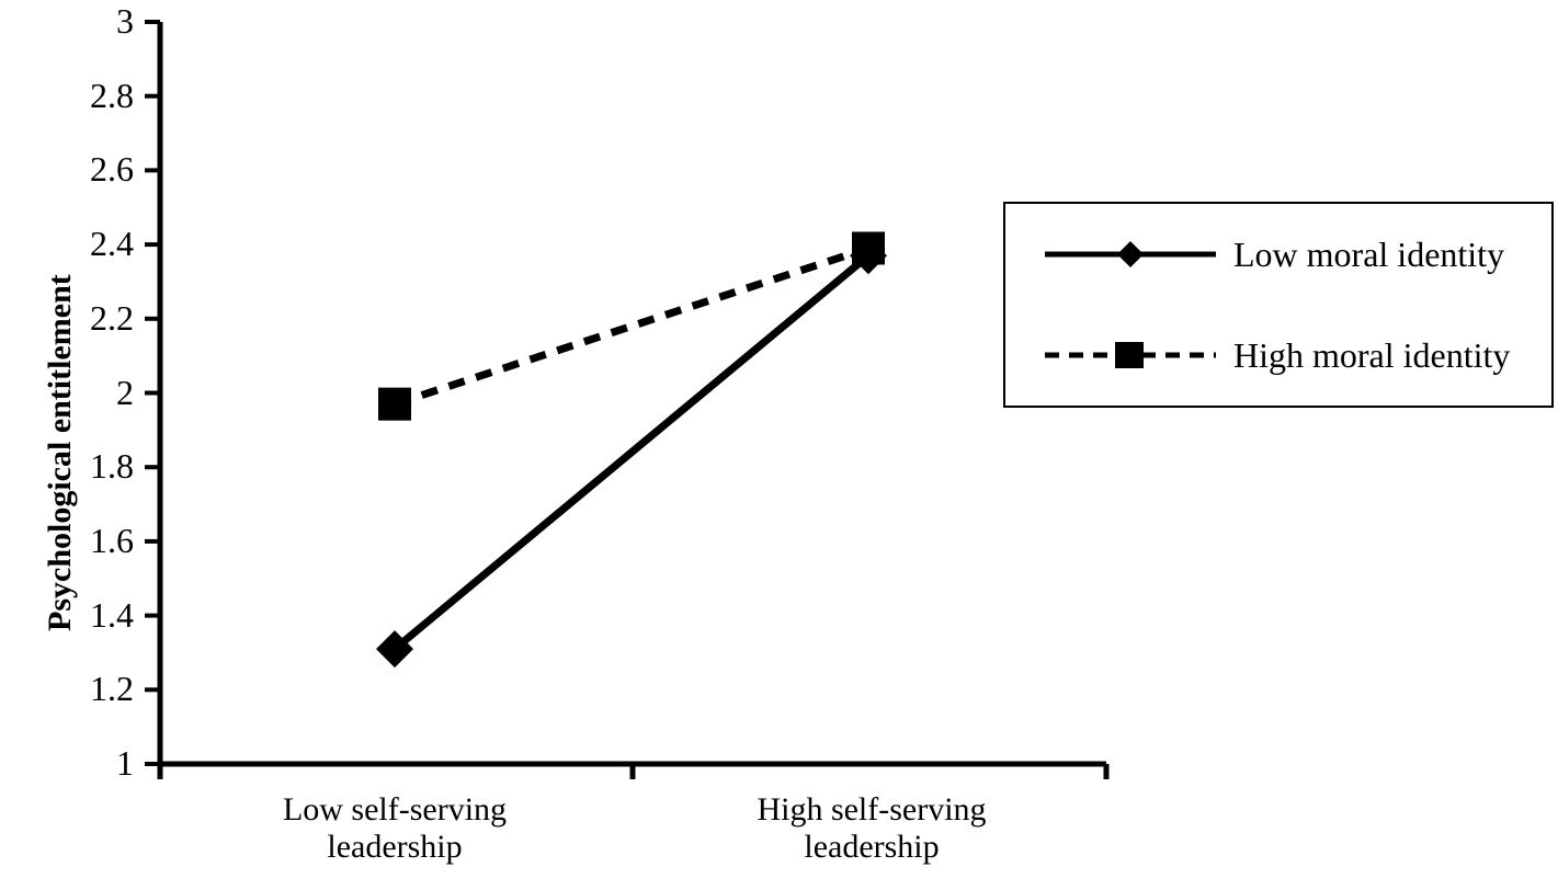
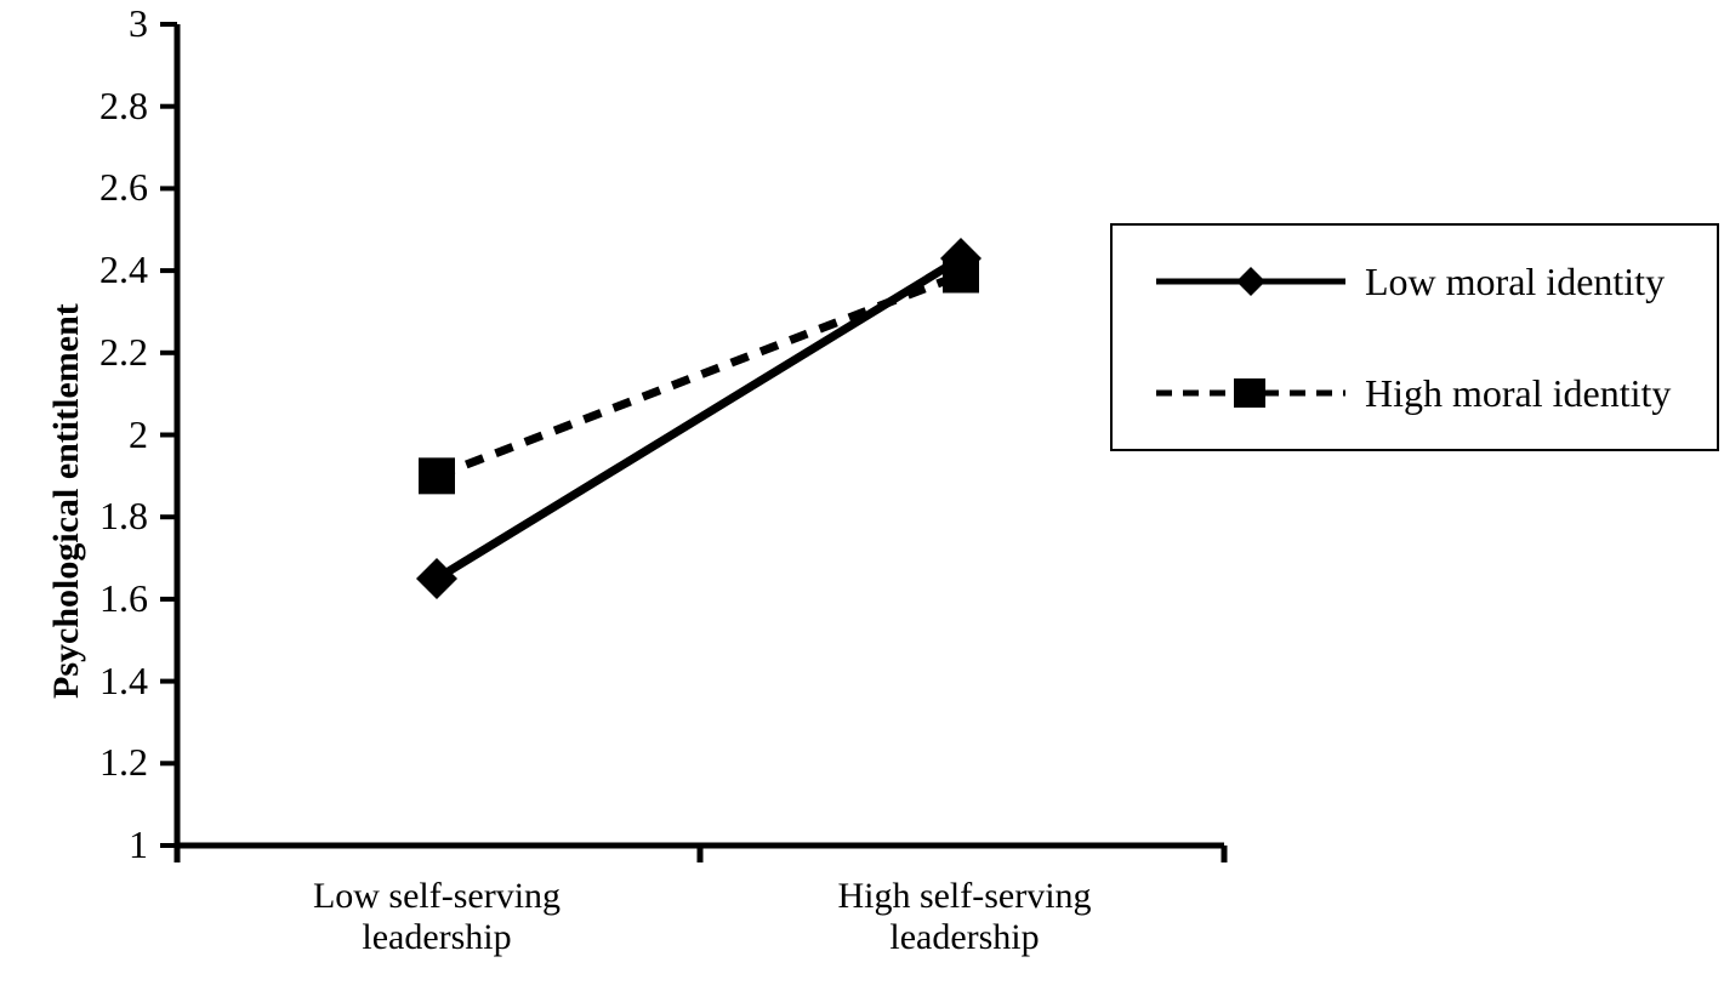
Low moral identity/Low self-serving leadership: 1.31 -> 1.65
High moral identity/Low self-serving leadership: 1.97 -> 1.90
Low moral identity/High self-serving leadership: 2.37 -> 2.43
